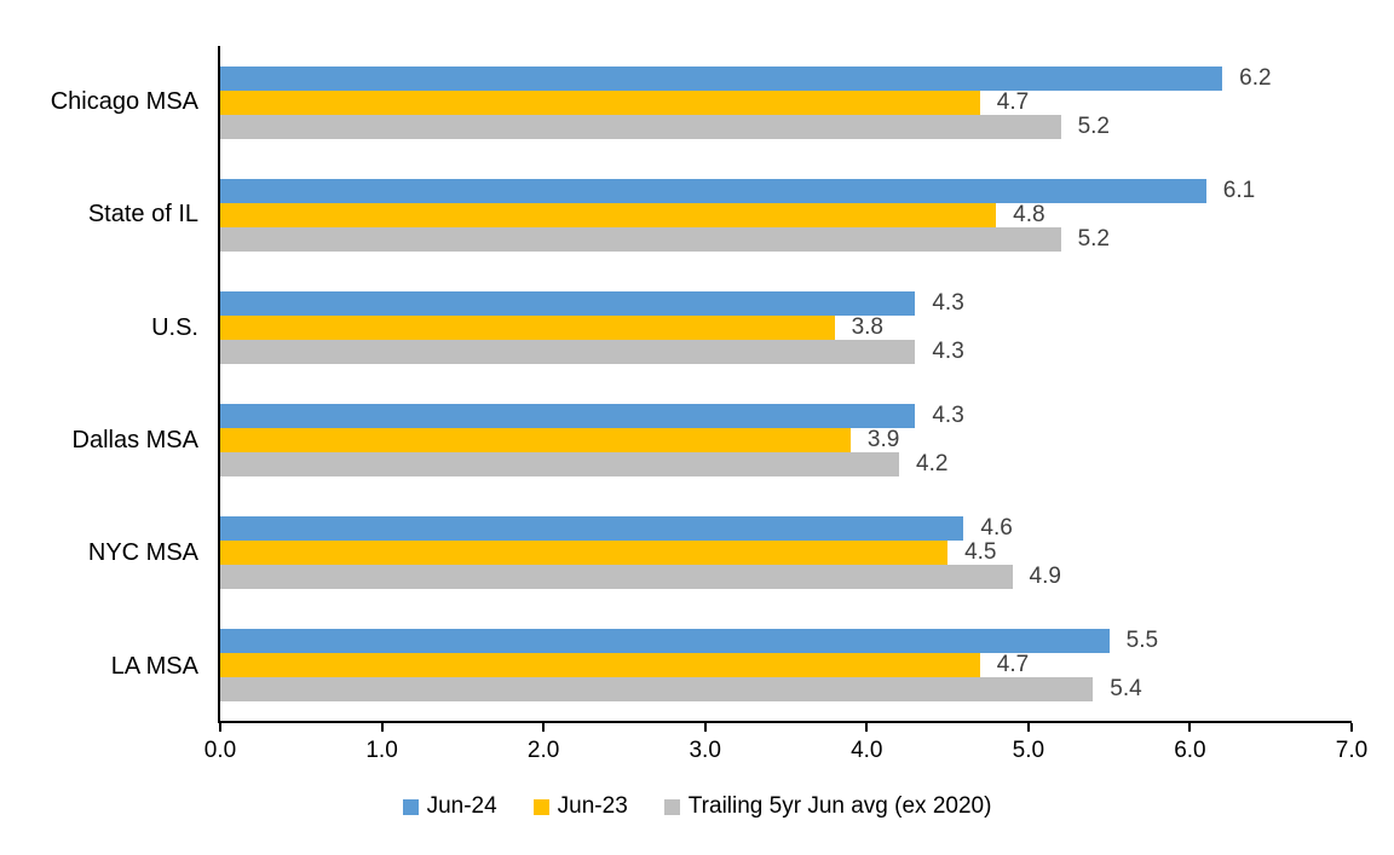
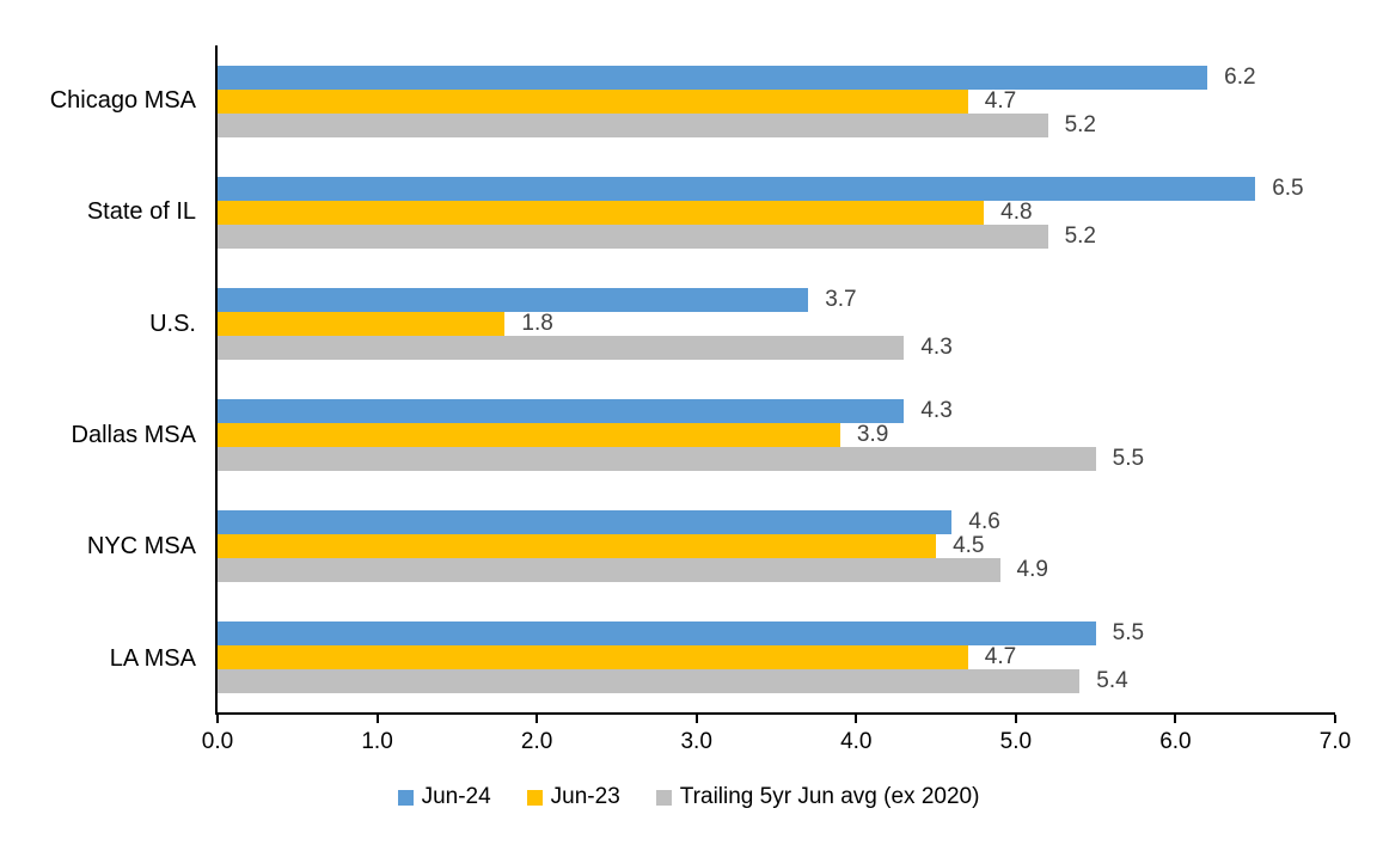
Jun-24/State of IL: 6.1 -> 6.5
Jun-24/U.S.: 4.3 -> 3.7
Jun-23/U.S.: 3.8 -> 1.8
Trailing 5yr Jun avg (ex 2020)/Dallas MSA: 4.2 -> 5.5
